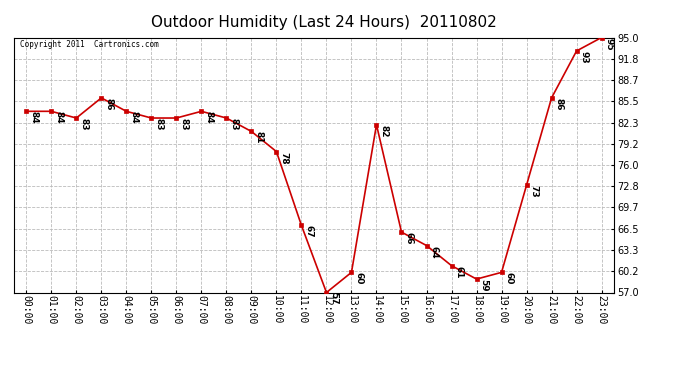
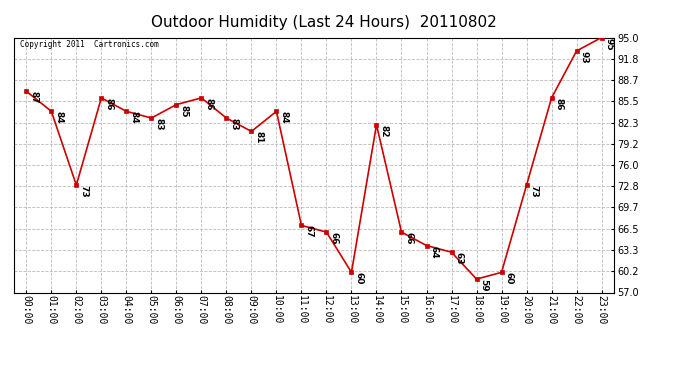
00:00: 84 -> 87
02:00: 83 -> 73
06:00: 83 -> 85
07:00: 84 -> 86
10:00: 78 -> 84
12:00: 57 -> 66
17:00: 61 -> 63
